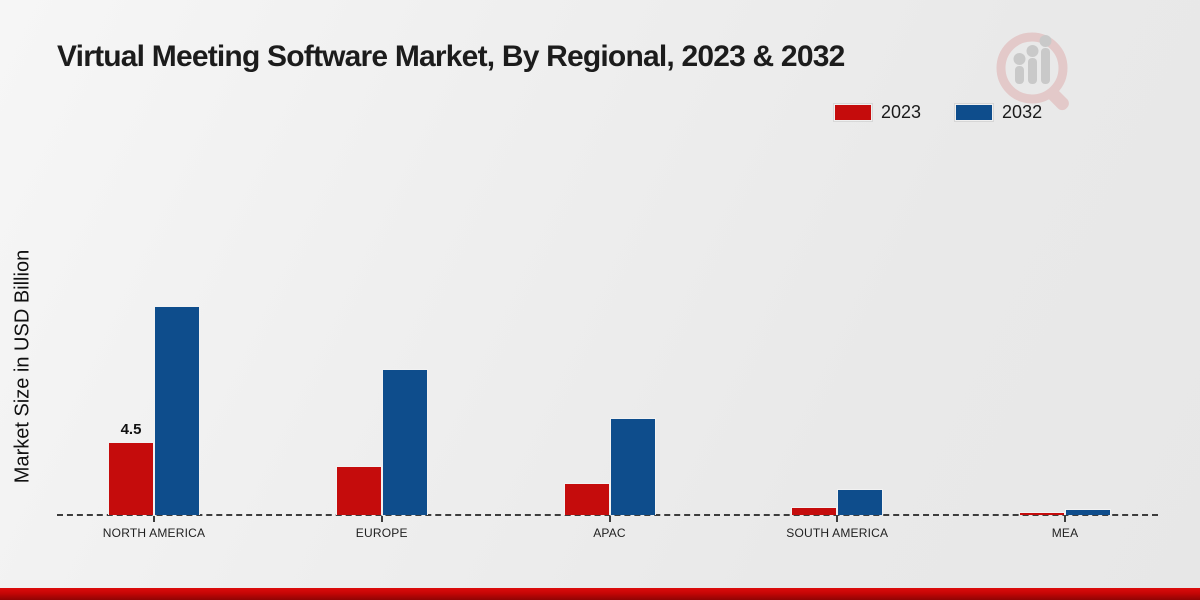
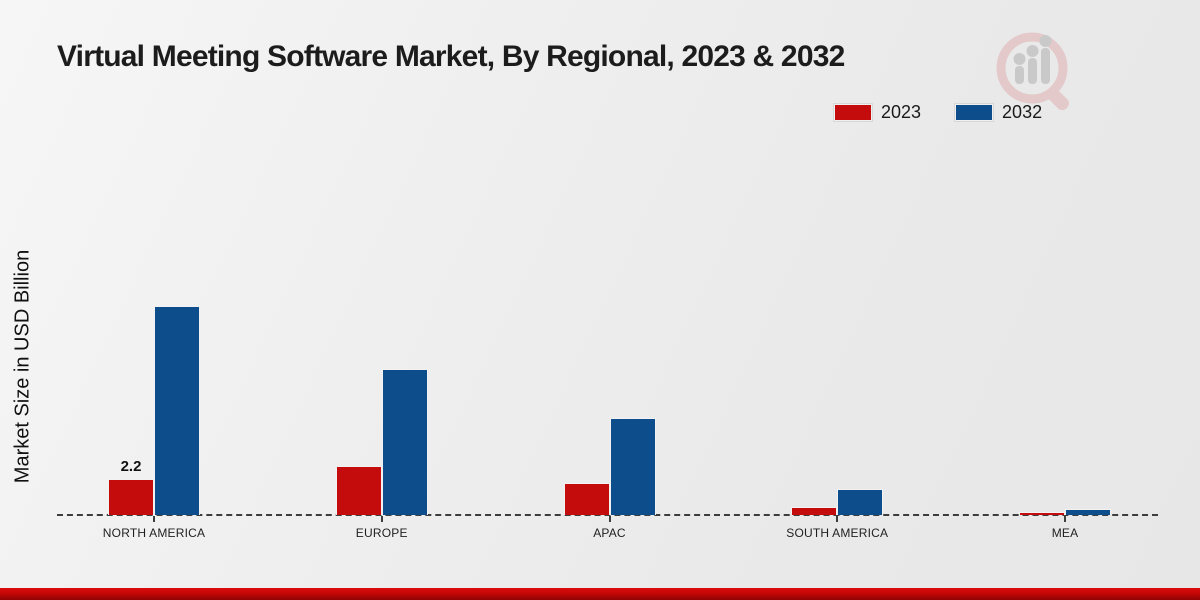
2023/NORTH AMERICA: 4.5 -> 2.2
